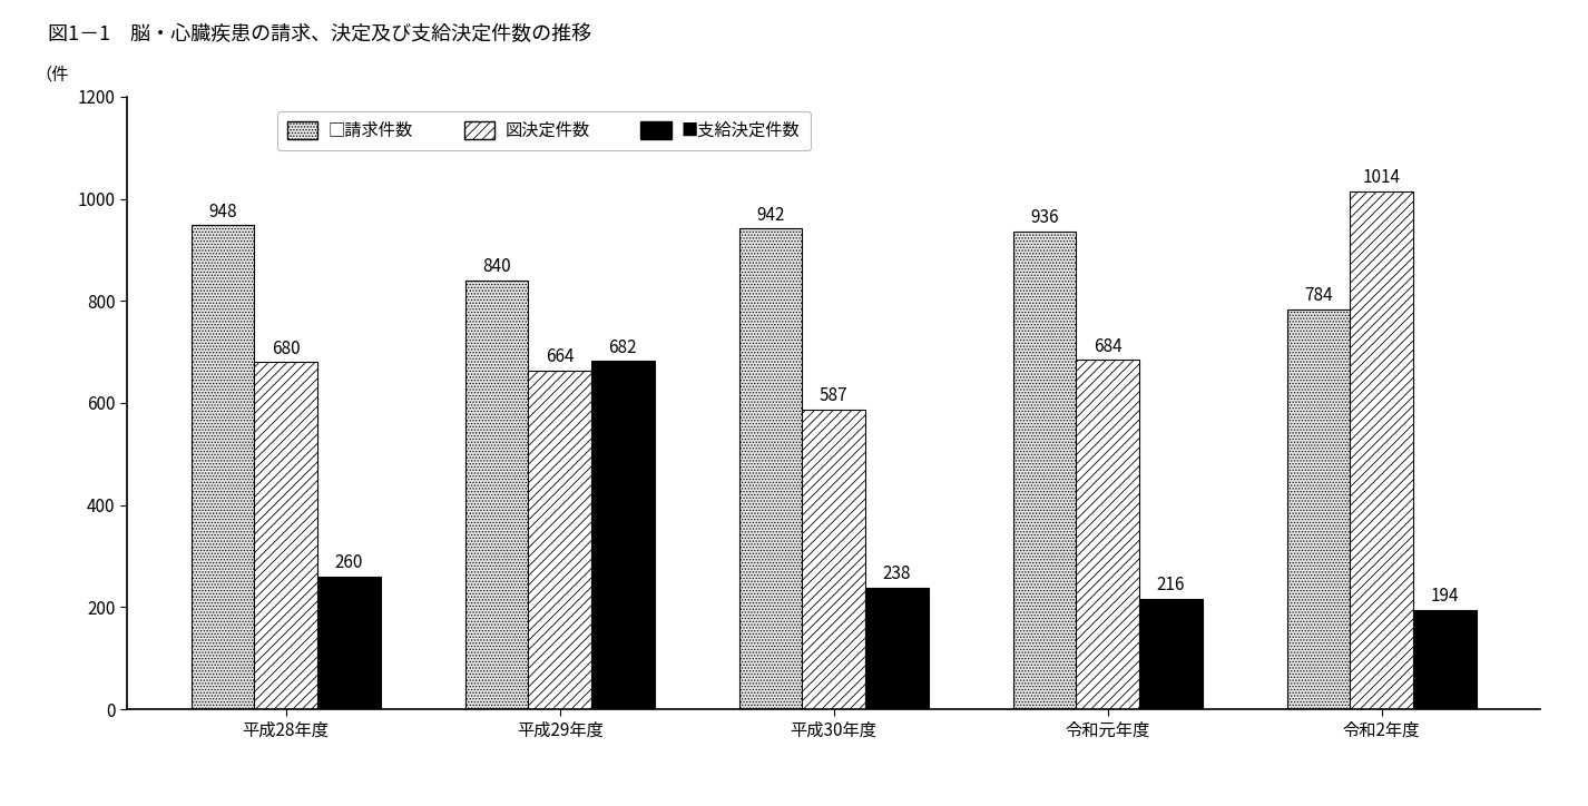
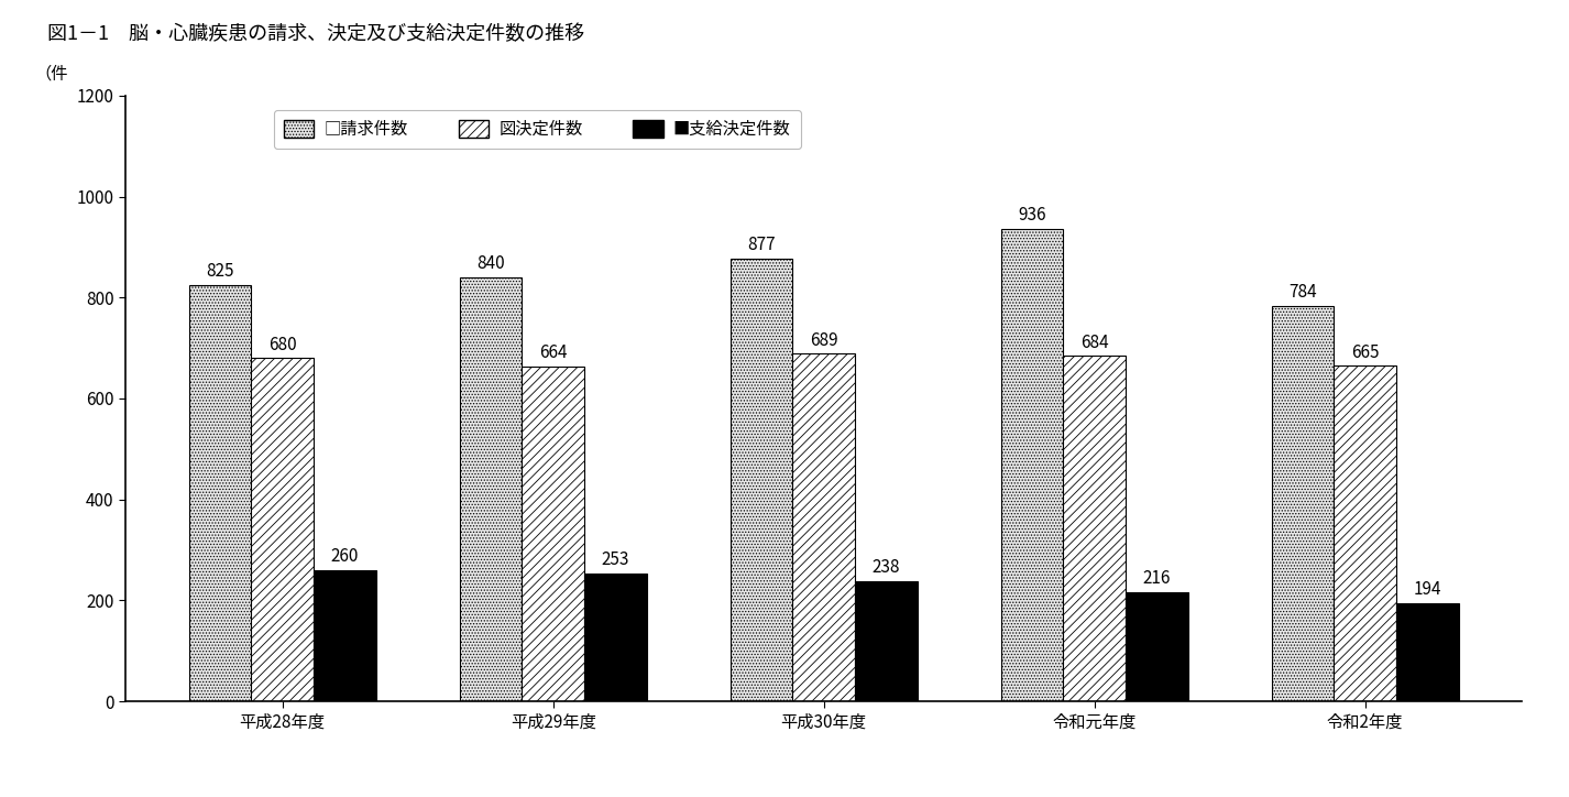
□請求件数/平成28年度: 948 -> 825
■支給決定件数/平成29年度: 682 -> 253
□請求件数/平成30年度: 942 -> 877
図決定件数/平成30年度: 587 -> 689
図決定件数/令和2年度: 1014 -> 665
